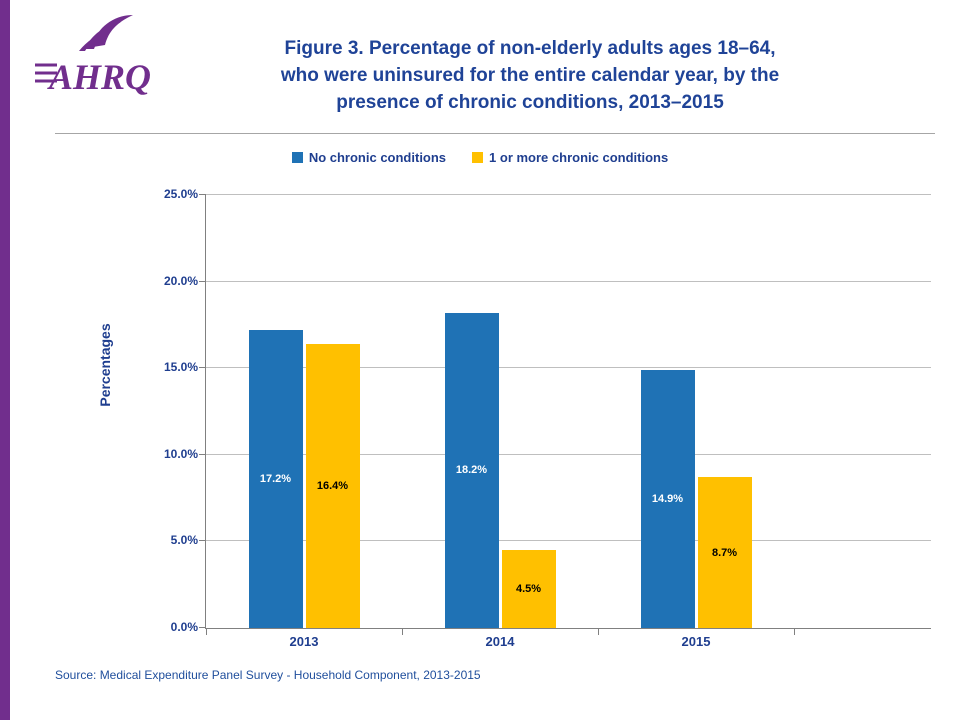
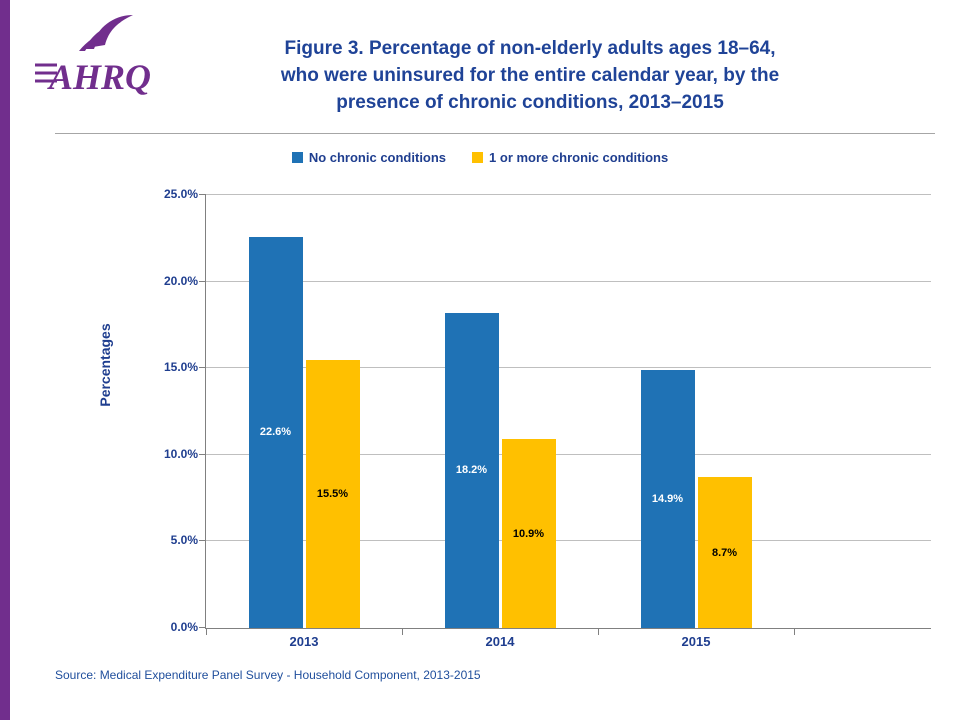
No chronic conditions/2013: 17.2% -> 22.6%
1 or more chronic conditions/2013: 16.4% -> 15.5%
1 or more chronic conditions/2014: 4.5% -> 10.9%
